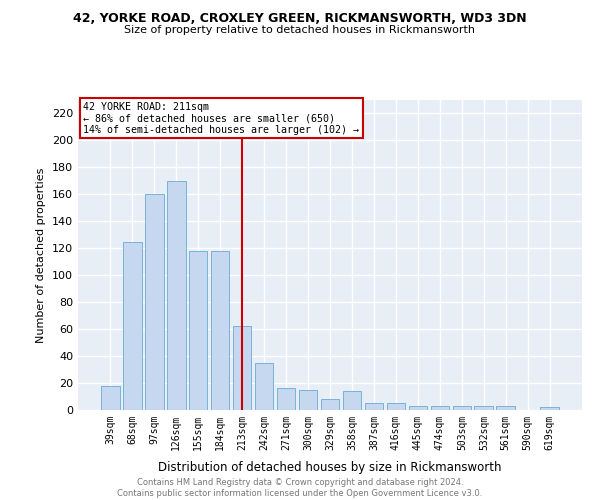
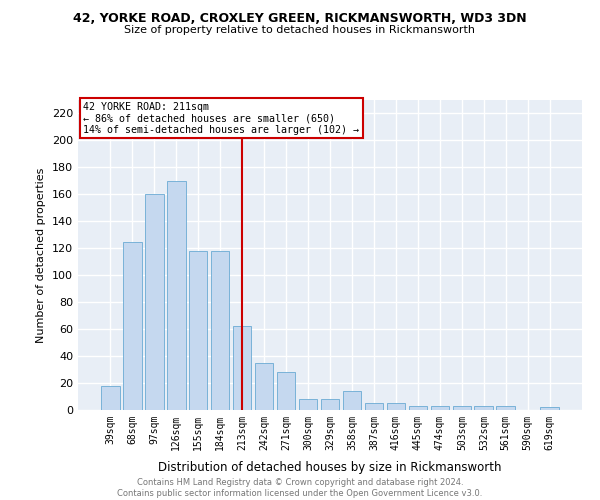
271sqm: 16 -> 28
300sqm: 15 -> 8
